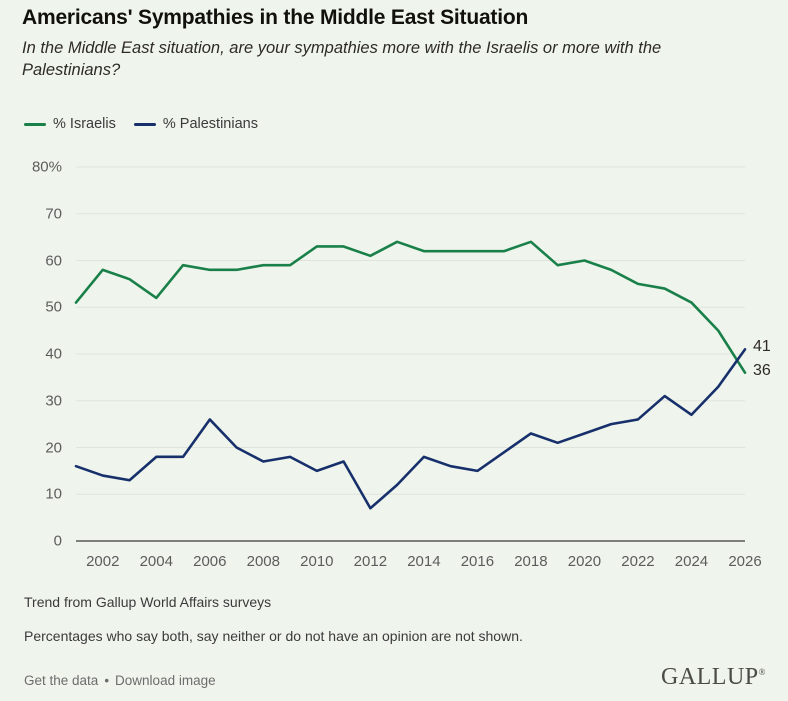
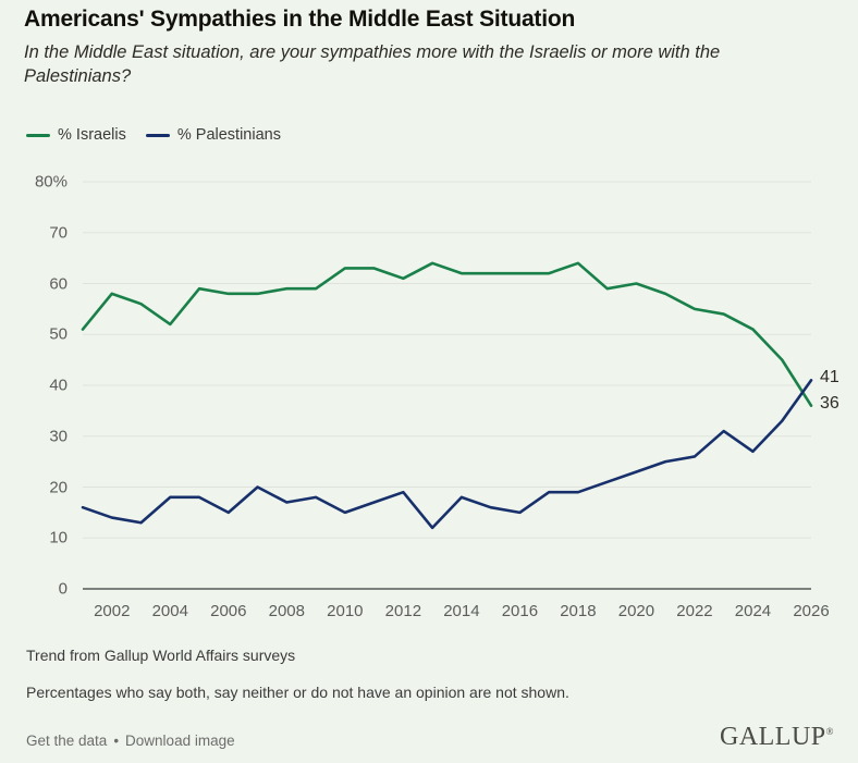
% Palestinians/2006: 26% -> 15%
% Palestinians/2012: 7% -> 19%
% Palestinians/2018: 23% -> 19%
